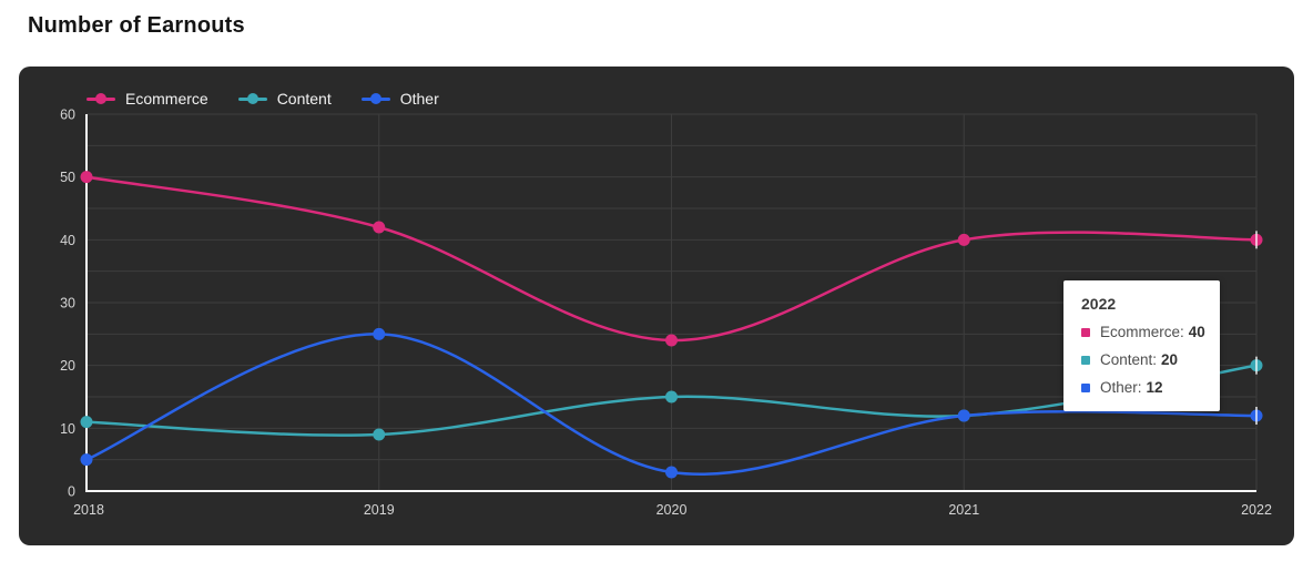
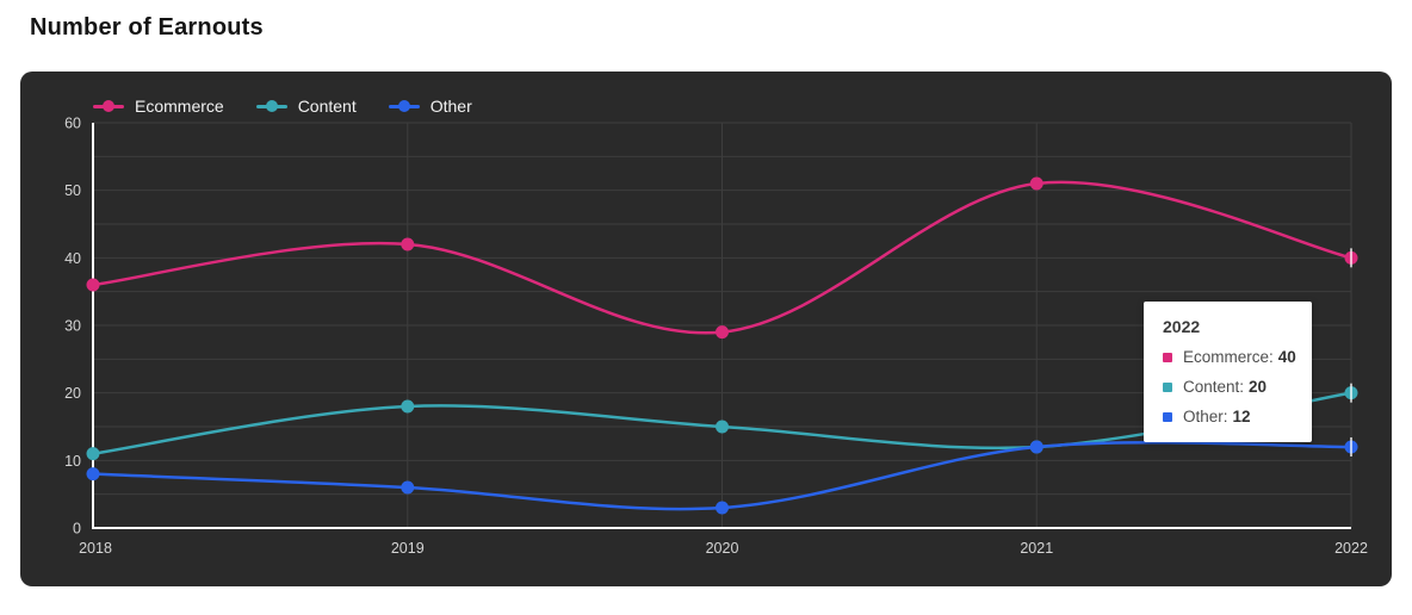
Ecommerce/2018: 50 -> 36
Other/2018: 5 -> 8
Content/2019: 9 -> 18
Other/2019: 25 -> 6
Ecommerce/2020: 24 -> 29
Ecommerce/2021: 40 -> 51
